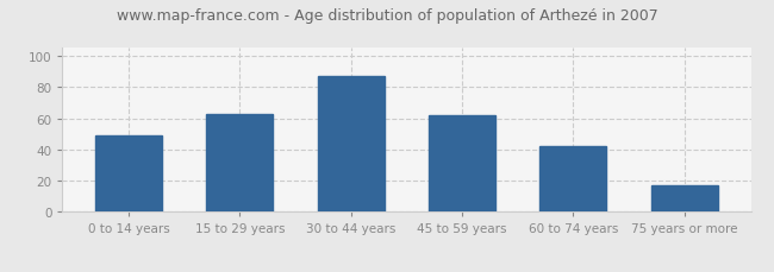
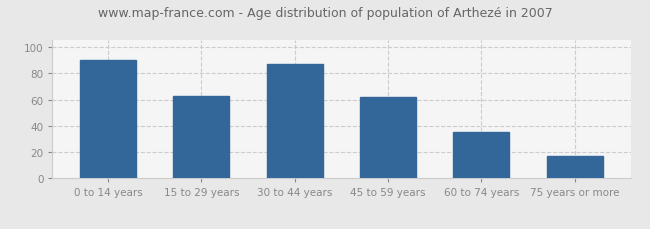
0 to 14 years: 49 -> 90
60 to 74 years: 42 -> 35
